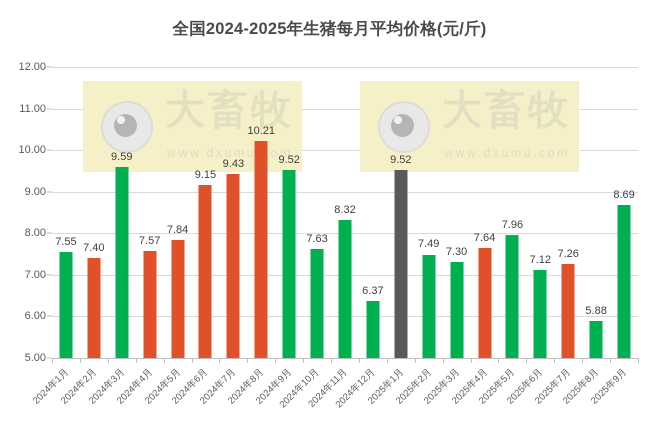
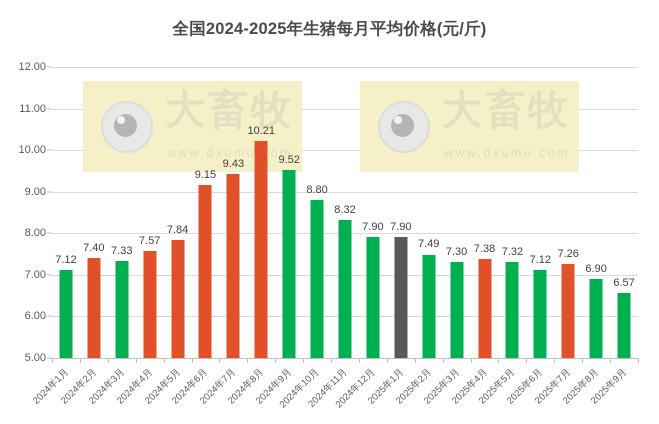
2024年1月: 7.55 -> 7.12
2024年3月: 9.59 -> 7.33
2024年10月: 7.63 -> 8.80
2024年12月: 6.37 -> 7.90
2025年1月: 9.52 -> 7.90
2025年4月: 7.64 -> 7.38
2025年5月: 7.96 -> 7.32
2025年8月: 5.88 -> 6.90
2025年9月: 8.69 -> 6.57
